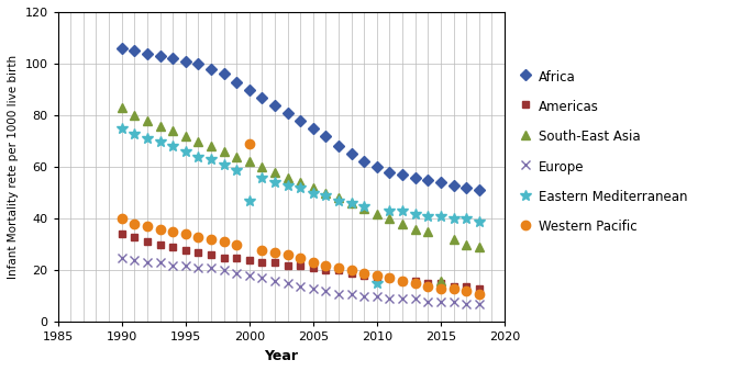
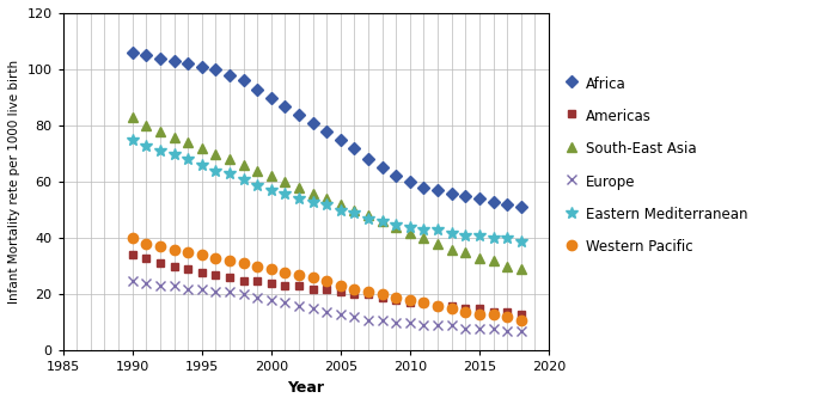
Eastern Mediterranean/2000: 47 -> 57
Western Pacific/2000: 69 -> 29
Eastern Mediterranean/2010: 15 -> 44
South-East Asia/2015: 16 -> 33
